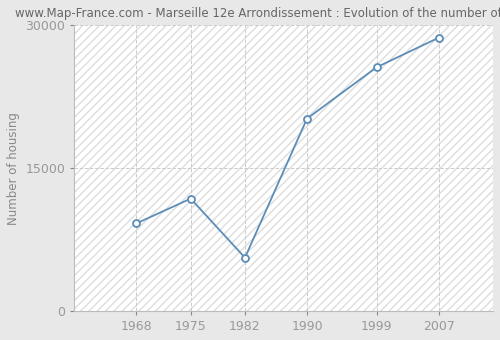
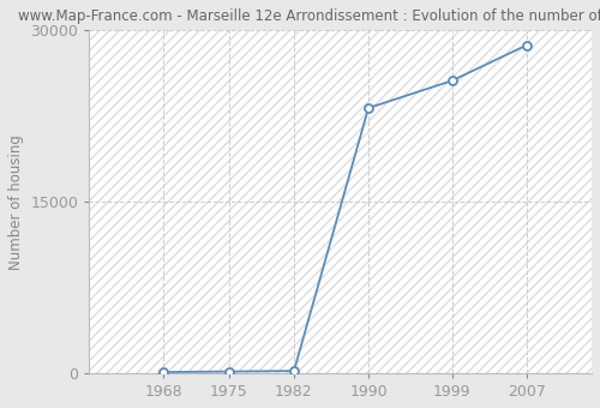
1968: 9200 -> 100
1975: 11800 -> 200
1982: 5600 -> 200
1990: 20200 -> 23200
